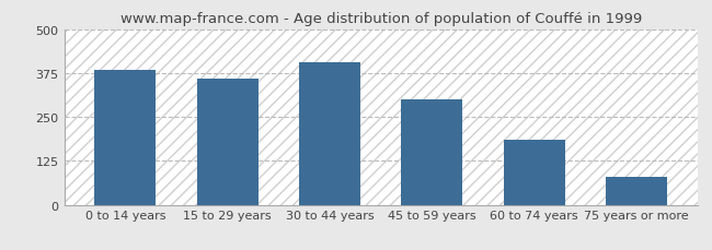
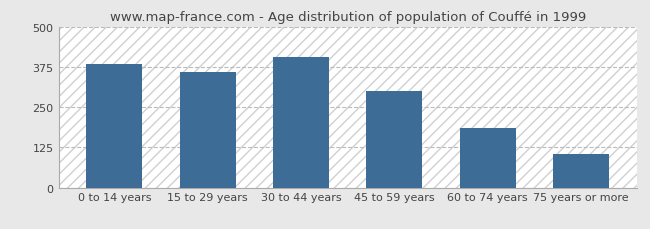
75 years or more: 80 -> 105
